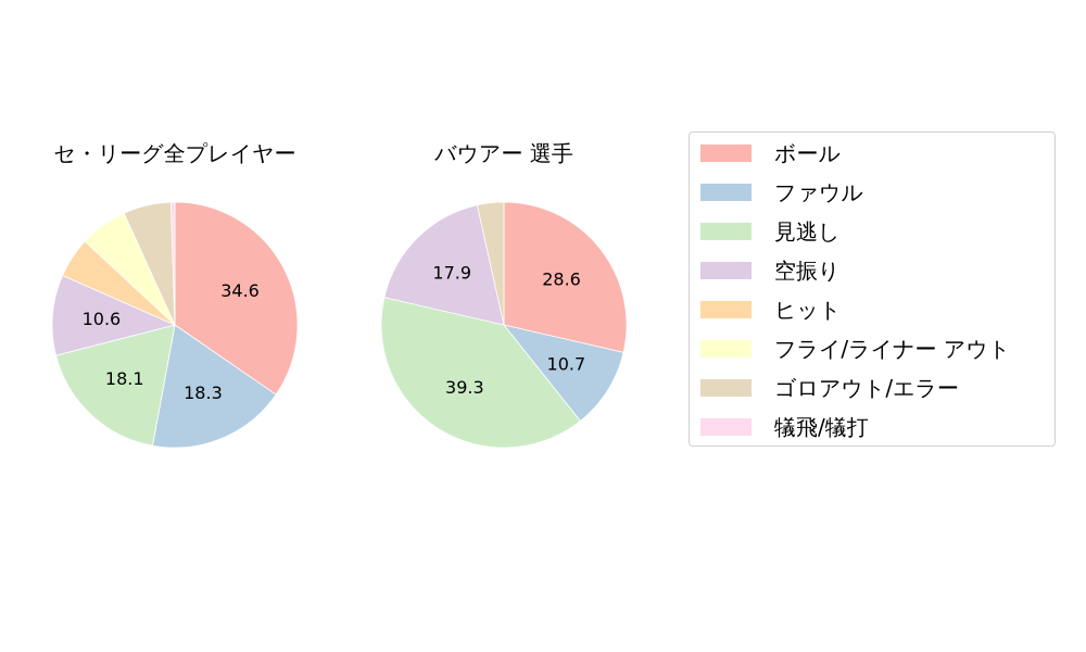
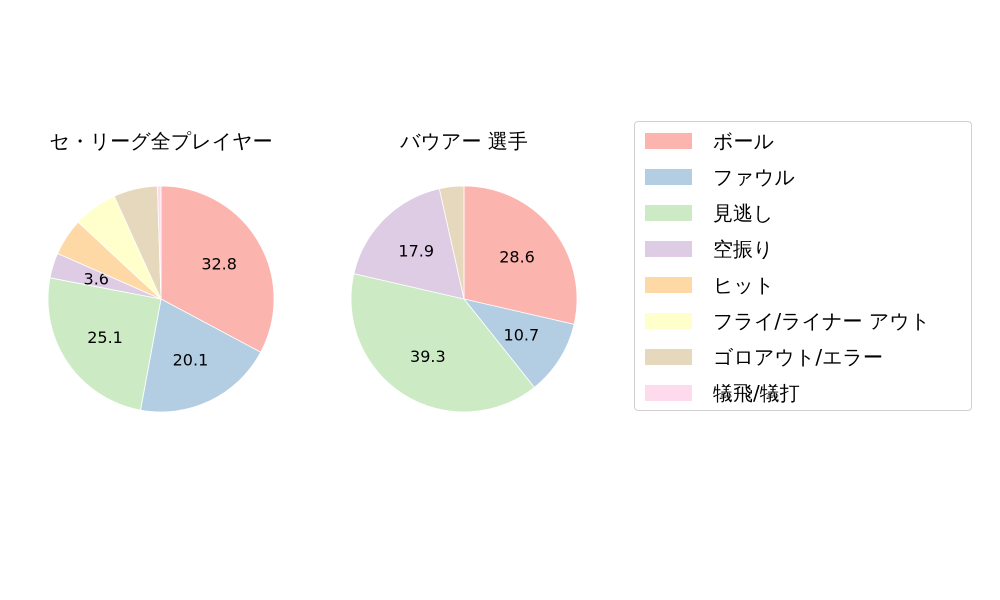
セ・リーグ全プレイヤー/ボール: 34.6 -> 32.8
セ・リーグ全プレイヤー/ファウル: 18.3 -> 20.1
セ・リーグ全プレイヤー/見逃し: 18.1 -> 25.1
セ・リーグ全プレイヤー/空振り: 10.6 -> 3.6
